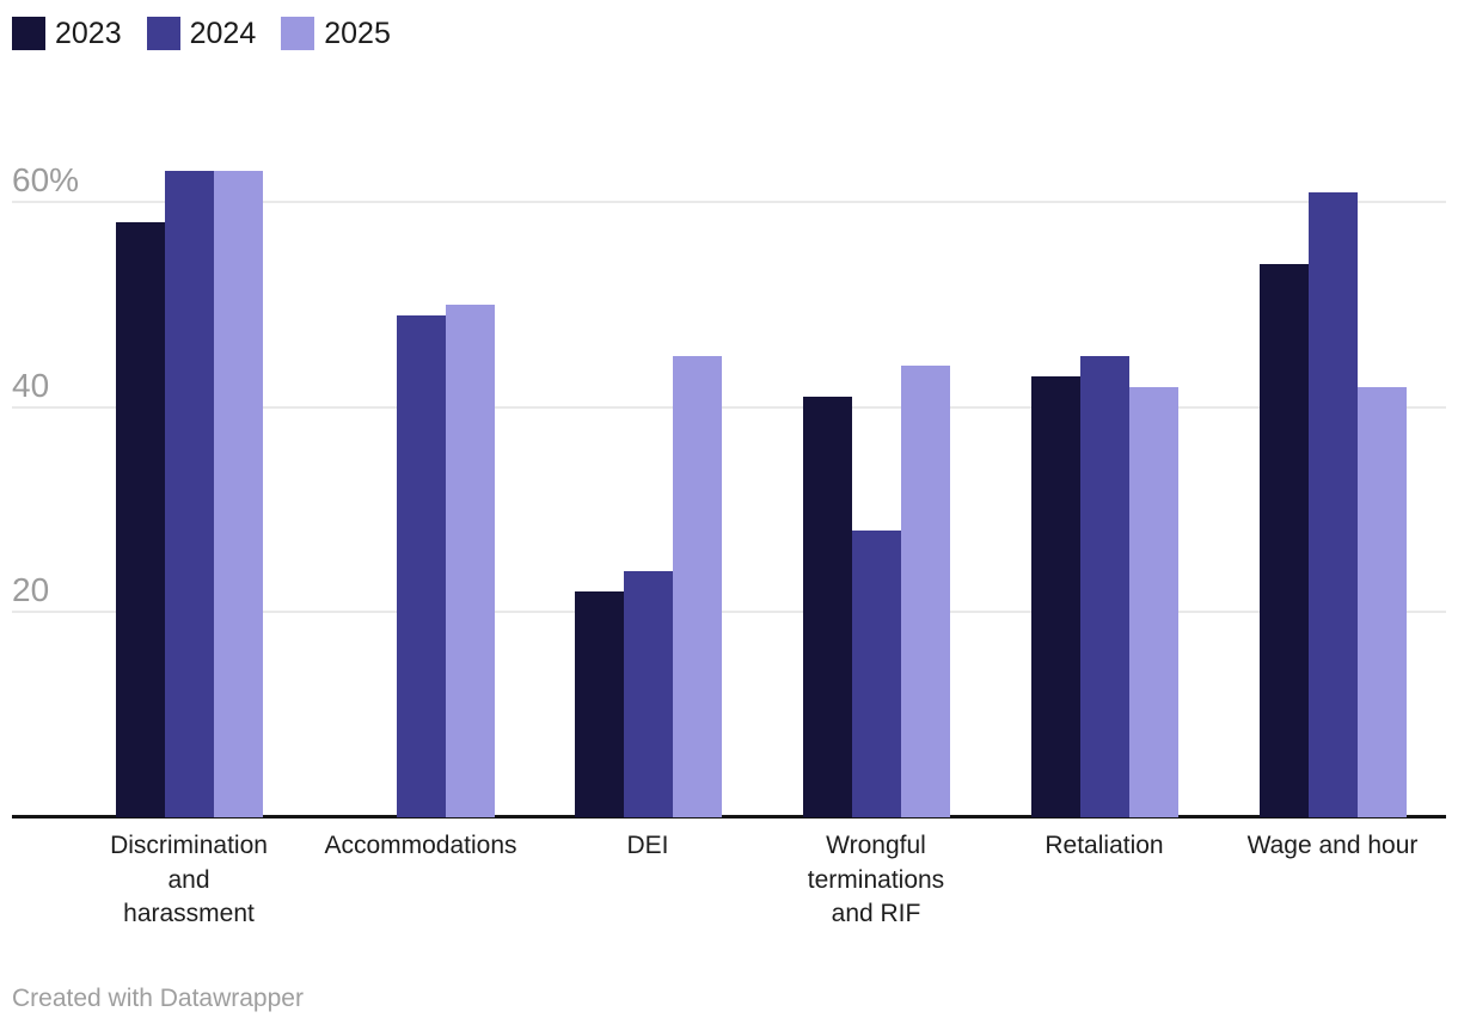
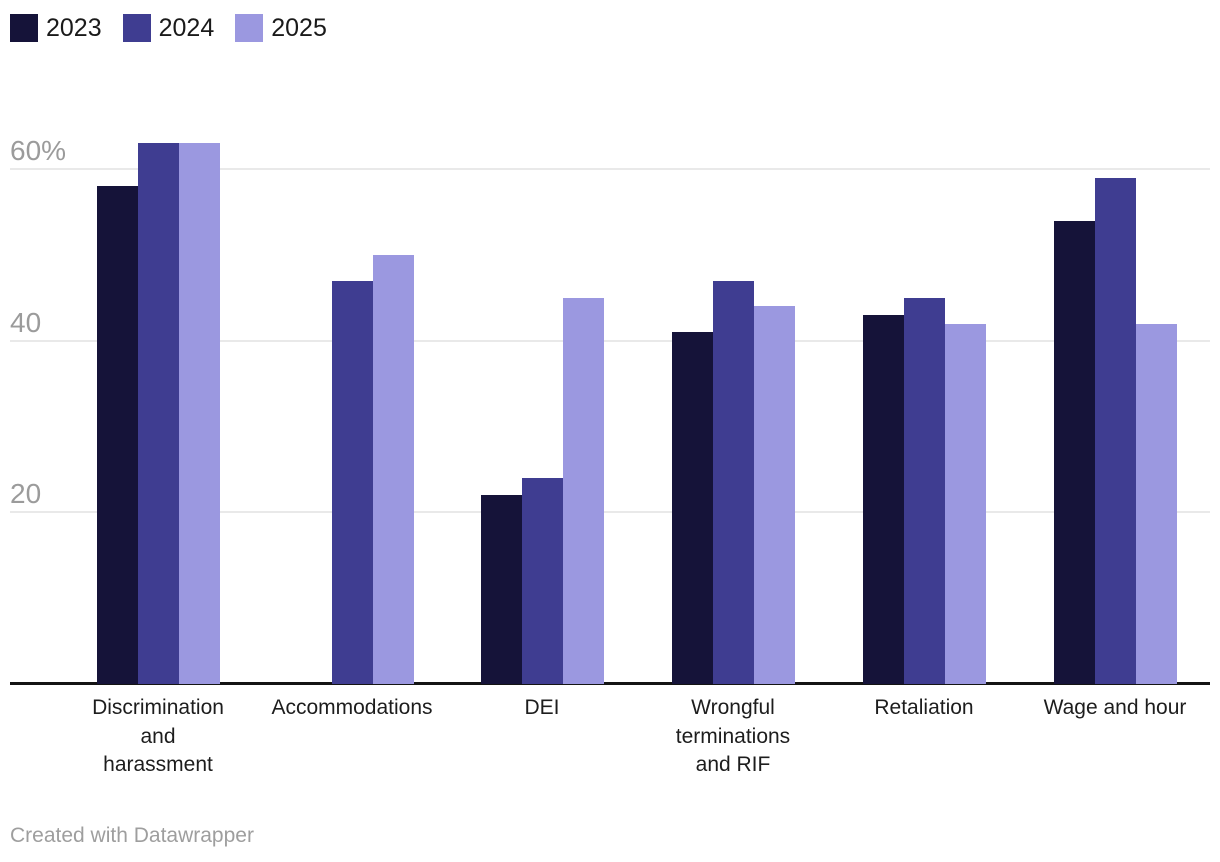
2024/Accommodations: 49% -> 47%
2024/Wrongful terminations and RIF: 28% -> 47%
2024/Wage and hour: 61% -> 59%
